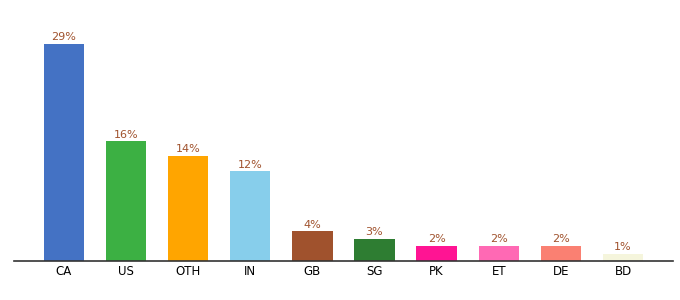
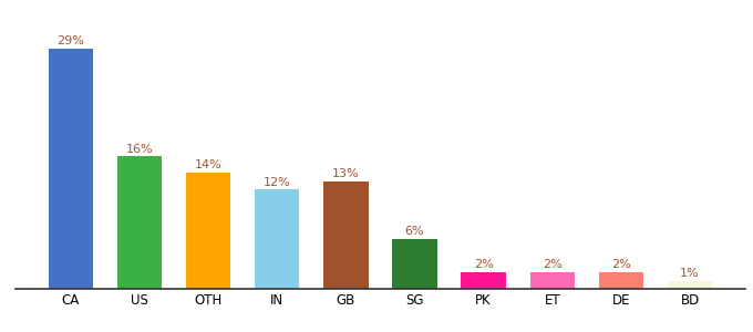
GB: 4% -> 13%
SG: 3% -> 6%
